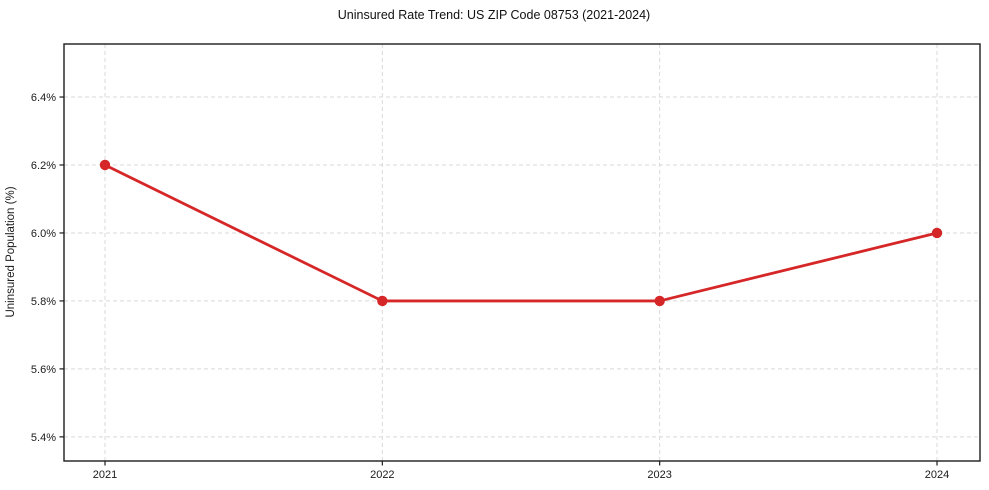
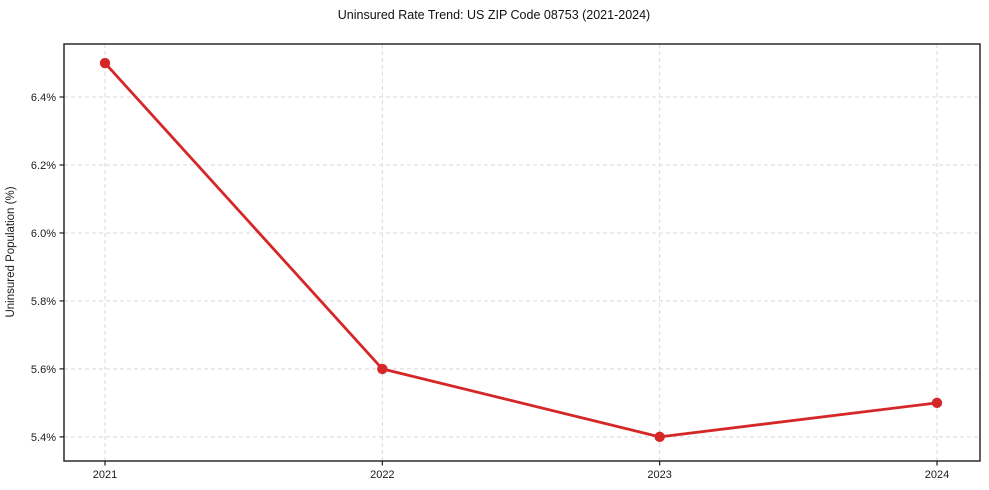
2021: 6.2% -> 6.5%
2022: 5.8% -> 5.6%
2023: 5.8% -> 5.4%
2024: 6.0% -> 5.5%
